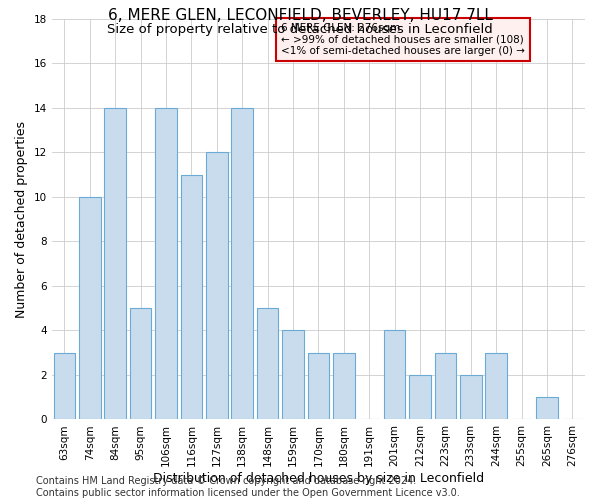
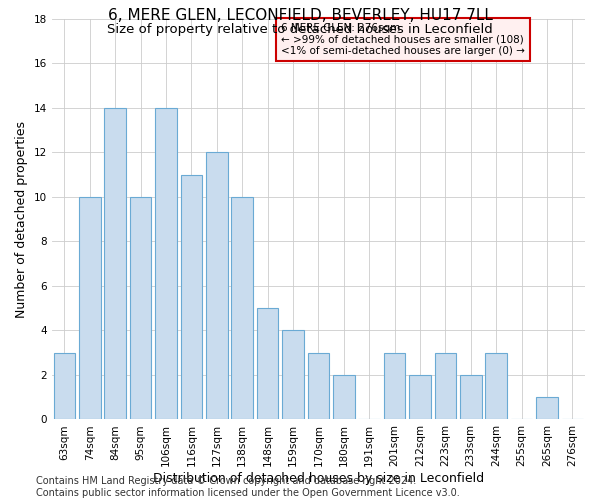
95sqm: 5 -> 10
138sqm: 14 -> 10
180sqm: 3 -> 2
201sqm: 4 -> 3
